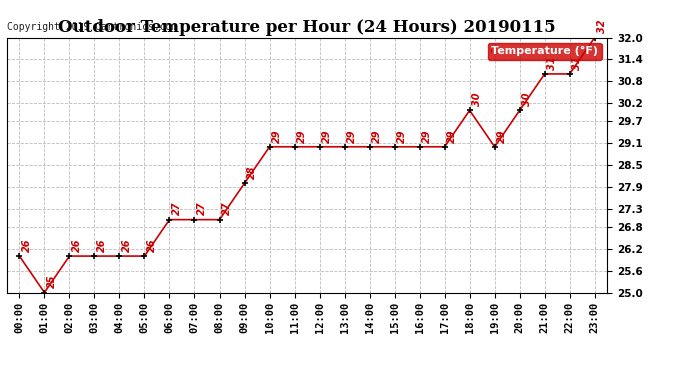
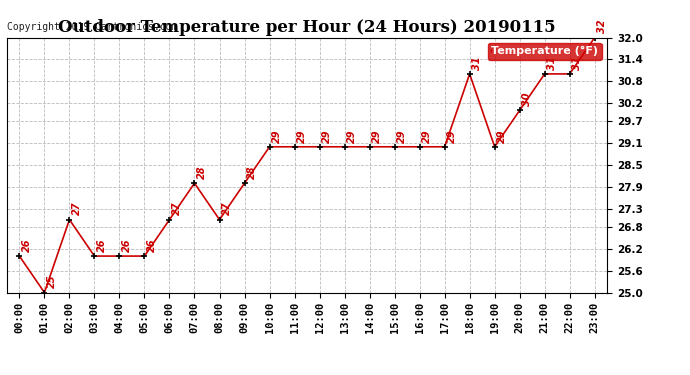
02:00: 26 -> 27
07:00: 27 -> 28
18:00: 30 -> 31
